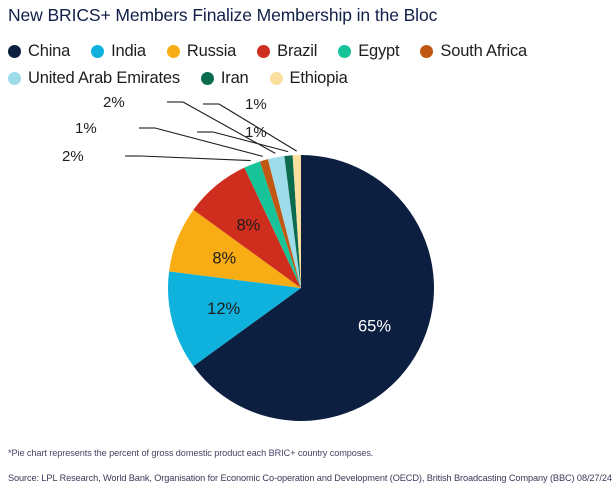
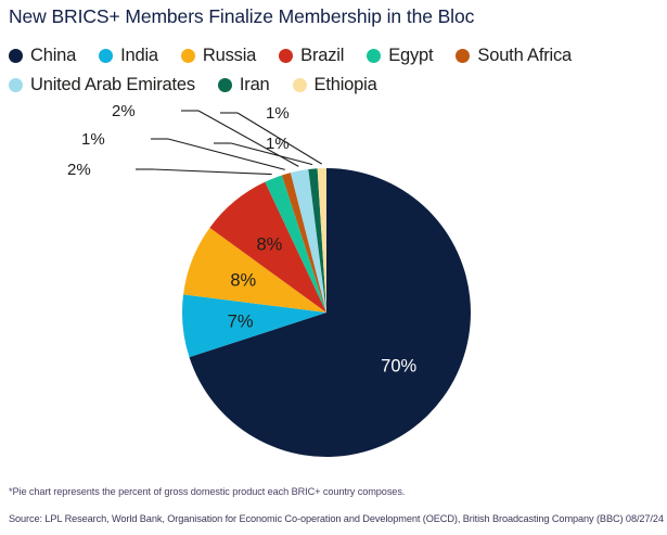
China: 65% -> 70%
India: 12% -> 7%
